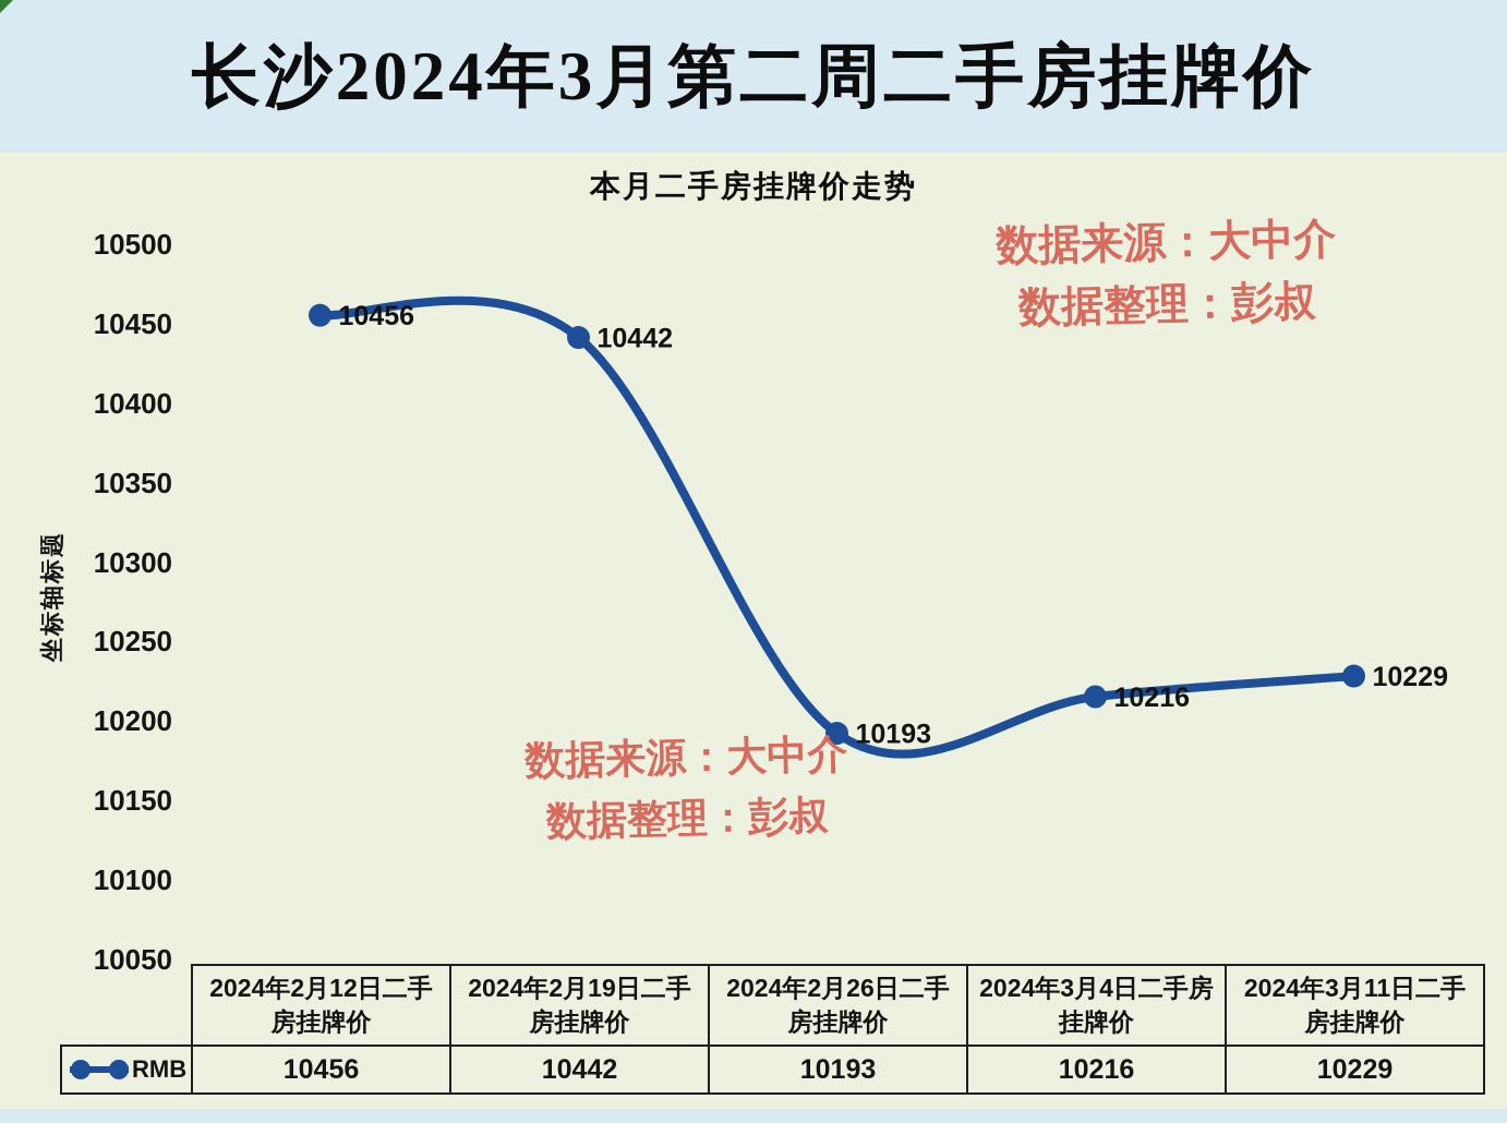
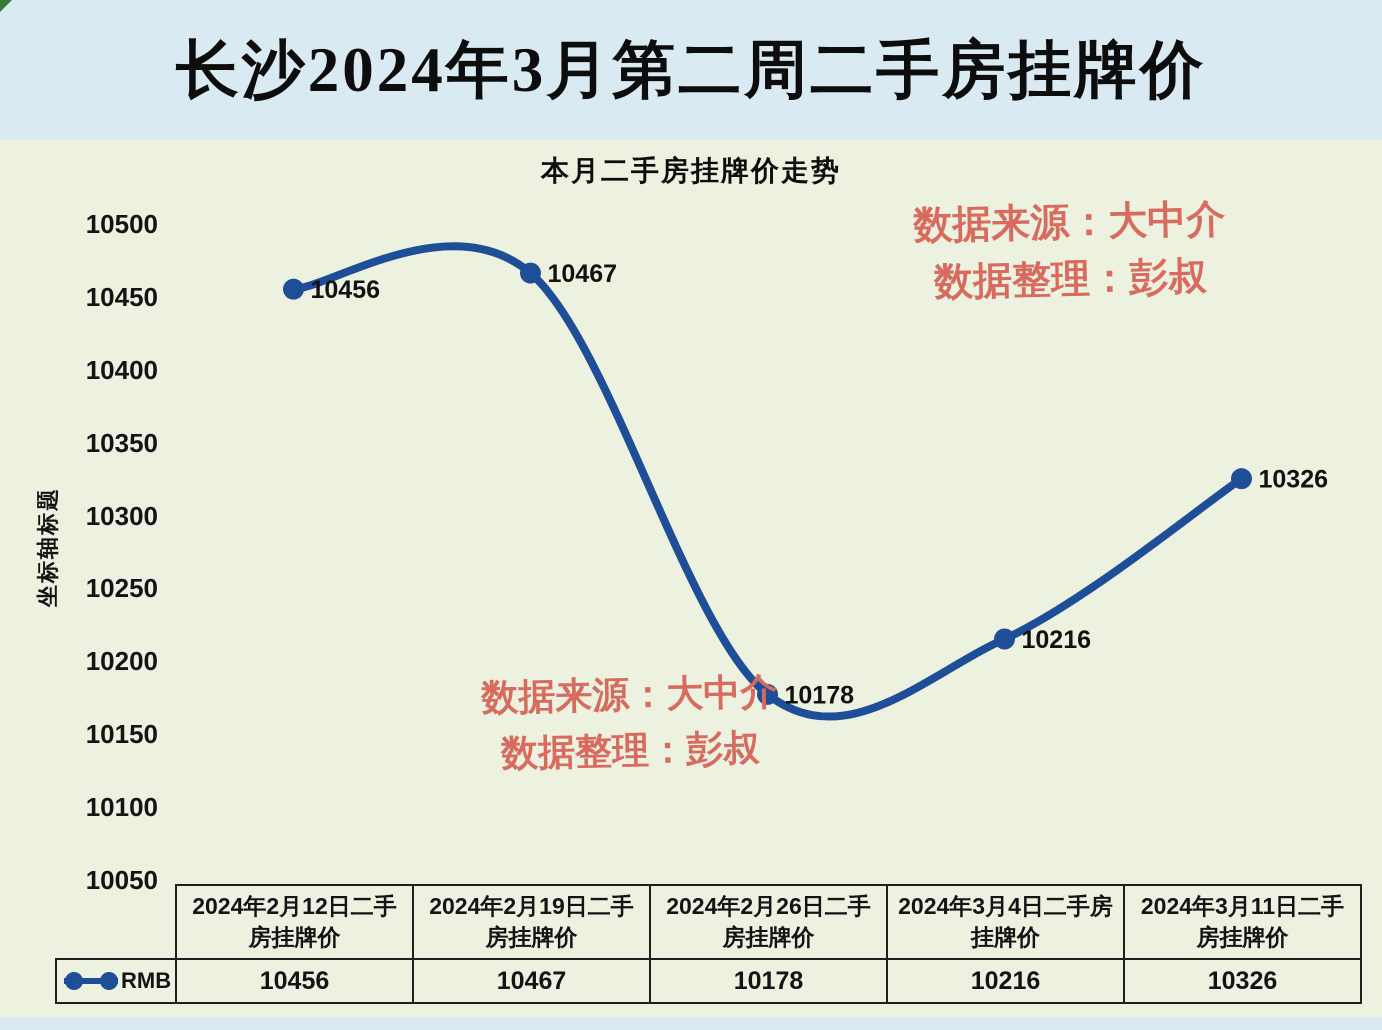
2024年2月19日二手房挂牌价: 10442 -> 10467
2024年2月26日二手房挂牌价: 10193 -> 10178
2024年3月11日二手房挂牌价: 10229 -> 10326
